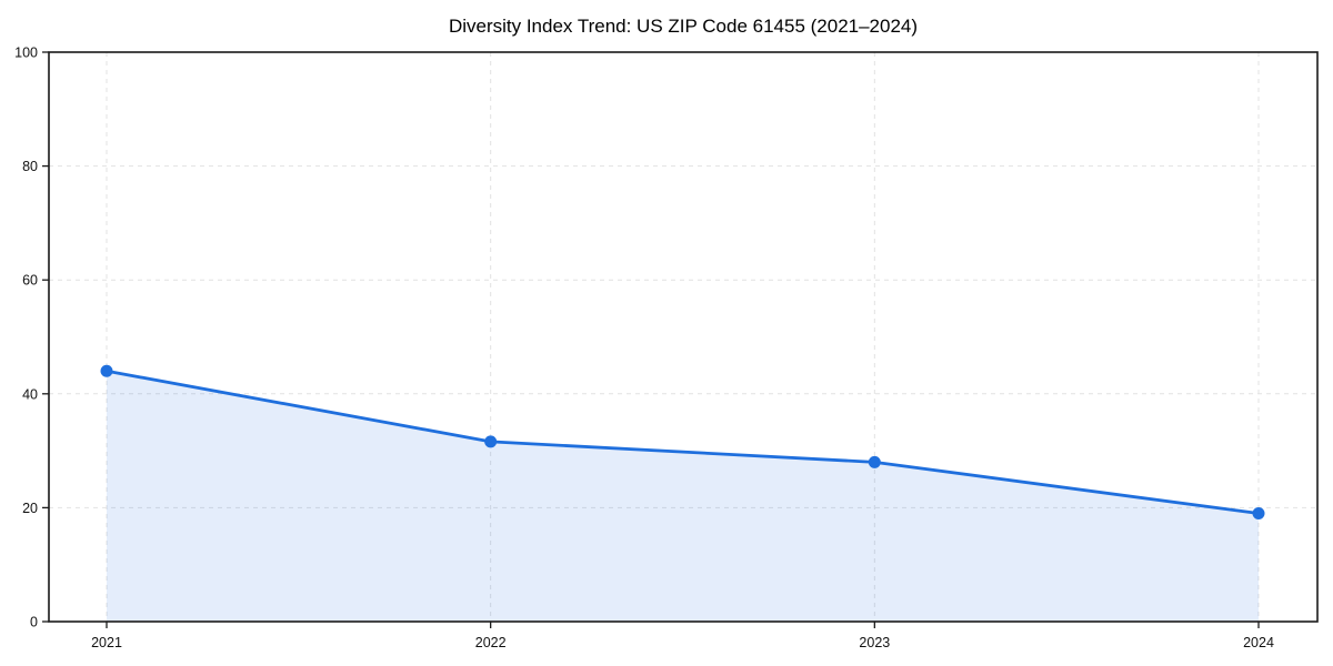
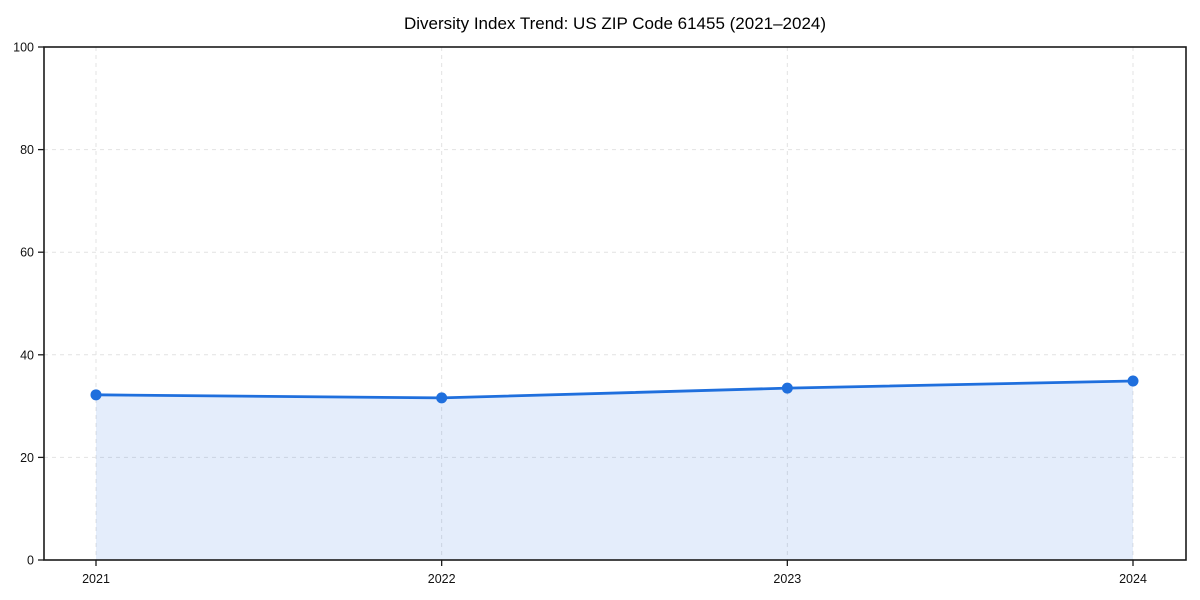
2021: 44 -> 32
2023: 28 -> 34
2024: 19 -> 35
